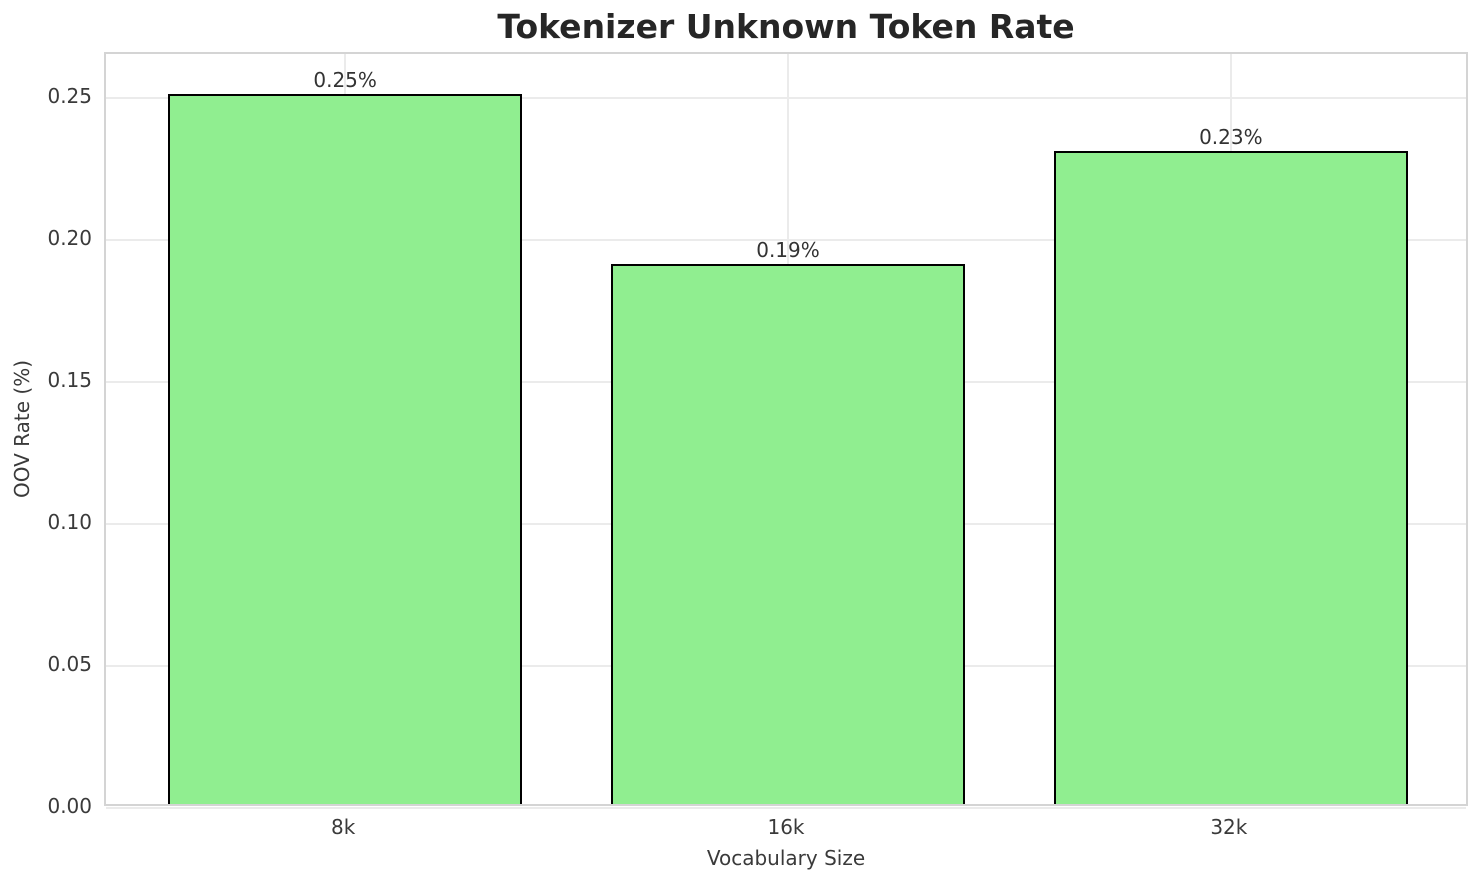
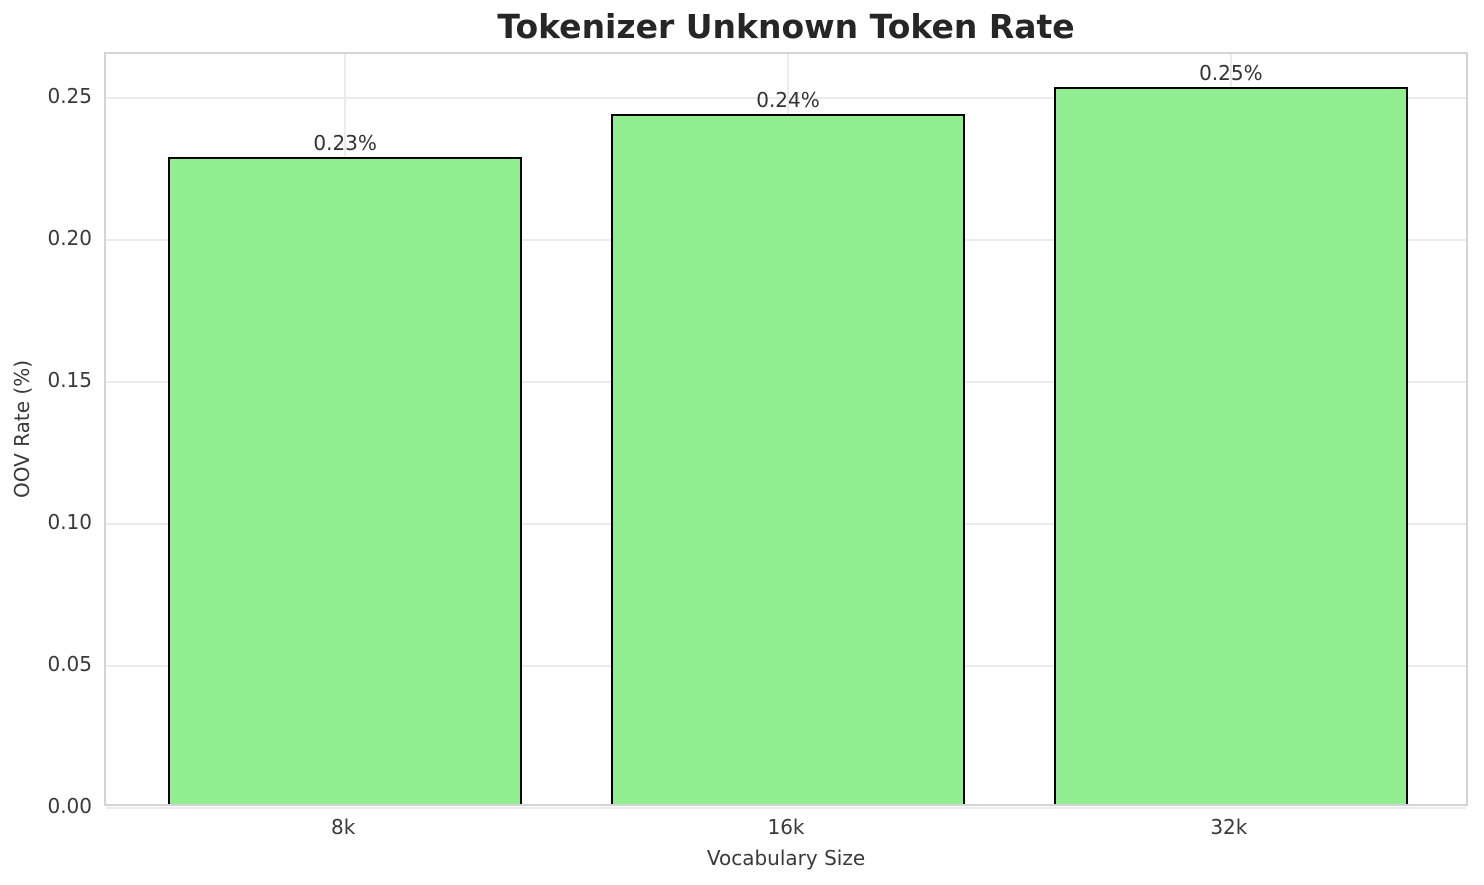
8k: 0.25% -> 0.23%
16k: 0.19% -> 0.24%
32k: 0.23% -> 0.25%
